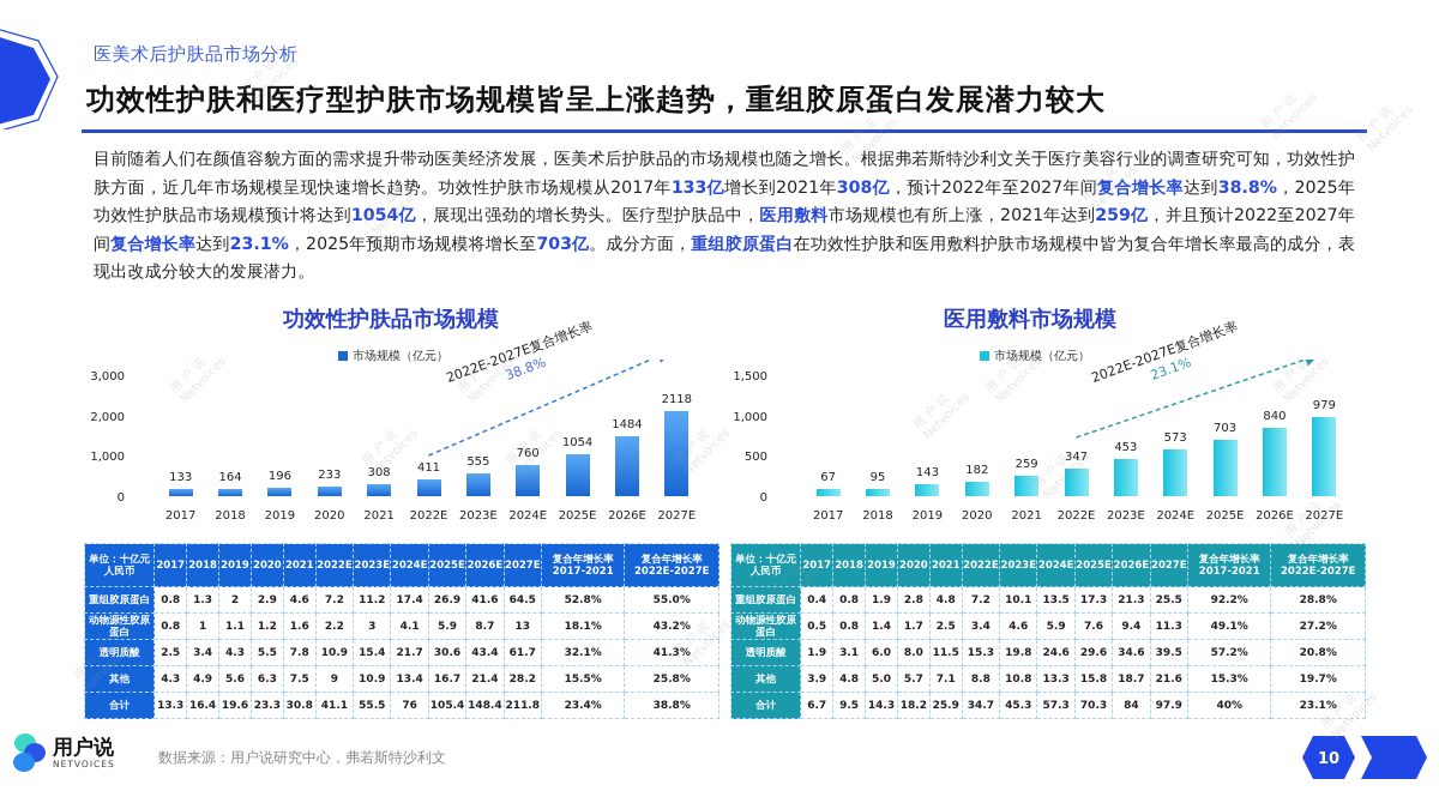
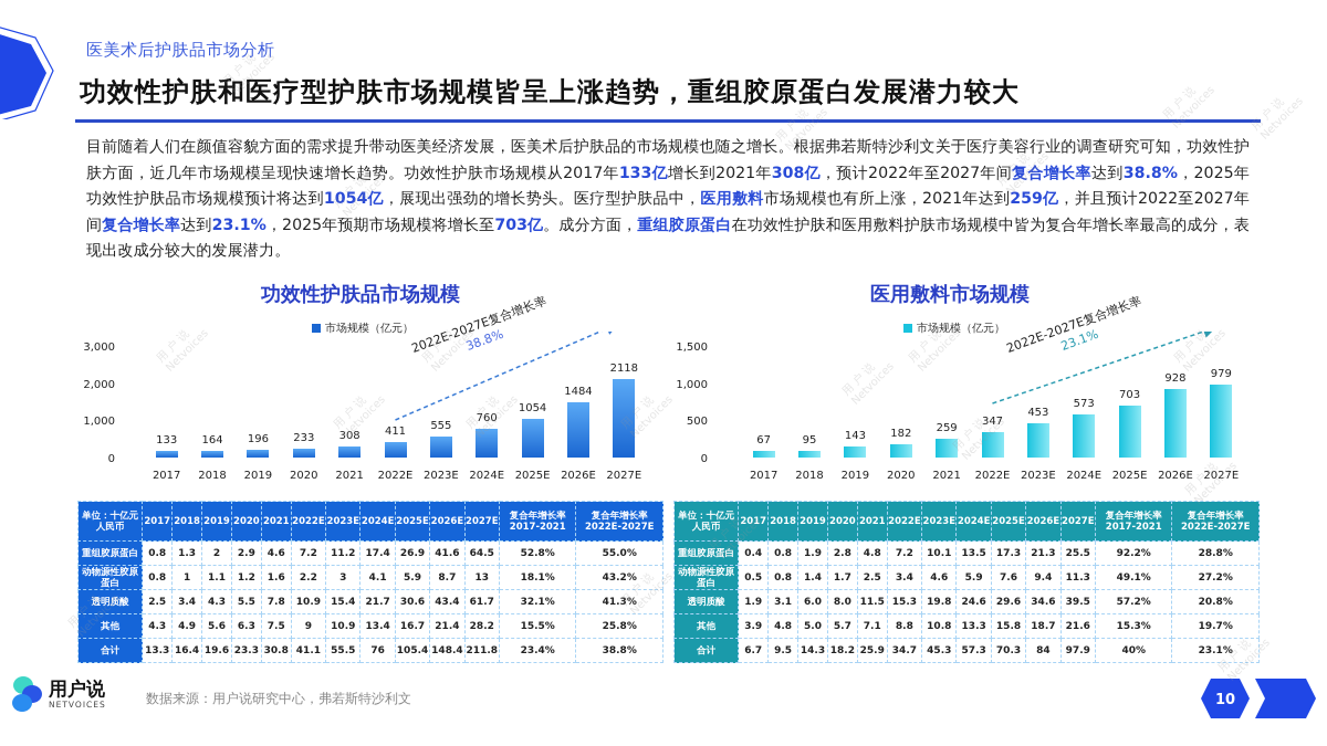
医用敷料市场规模/2026E: 840 -> 928
